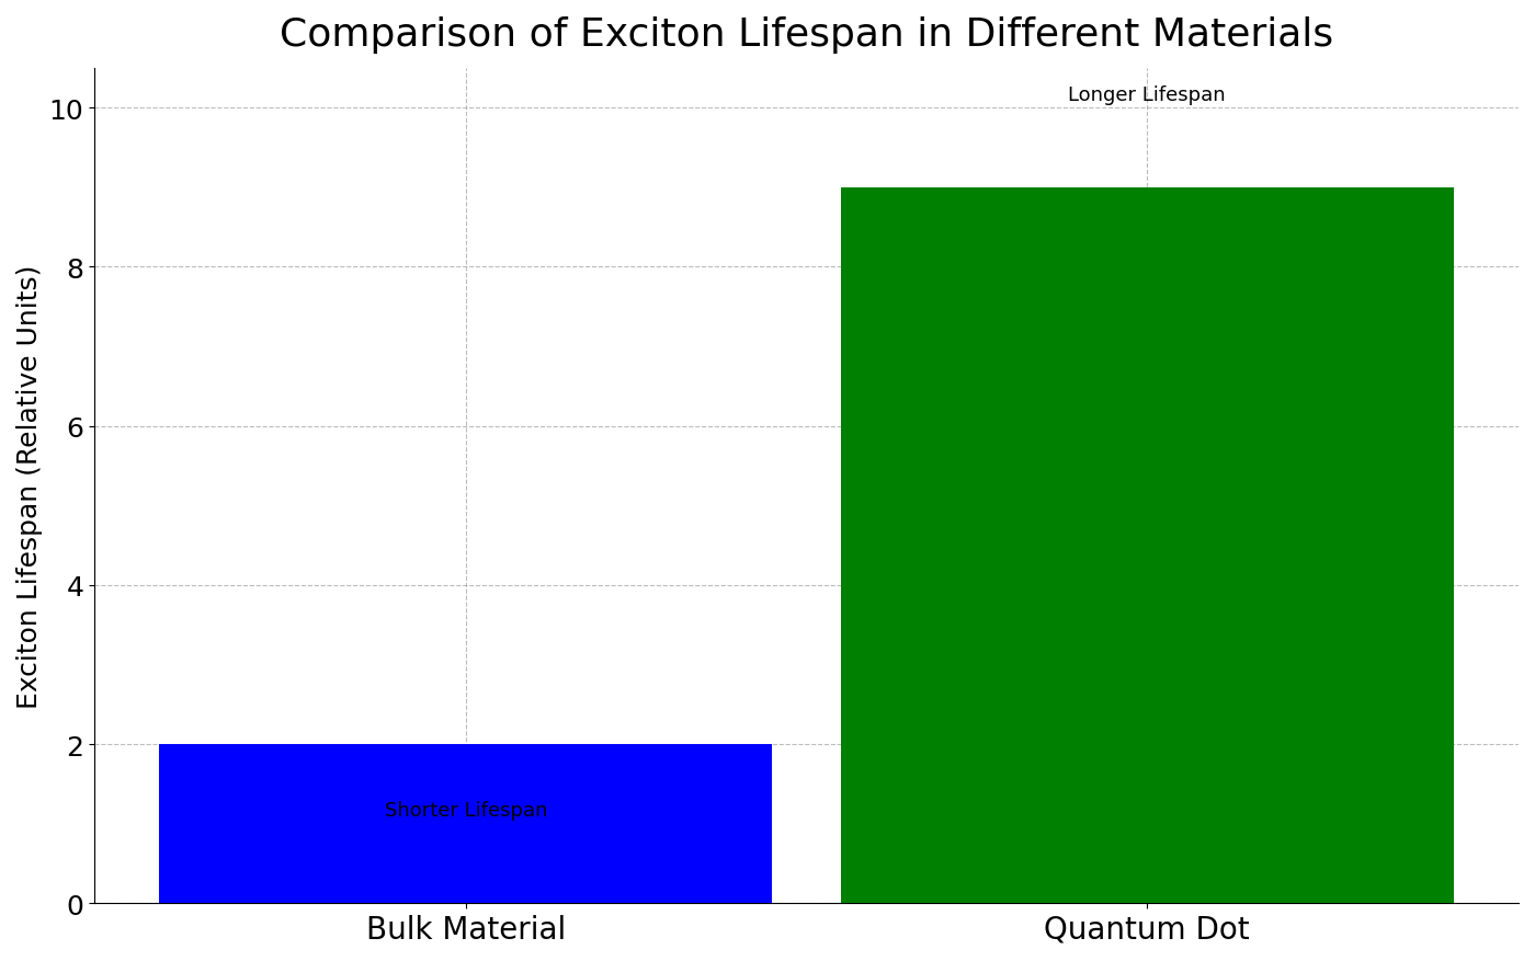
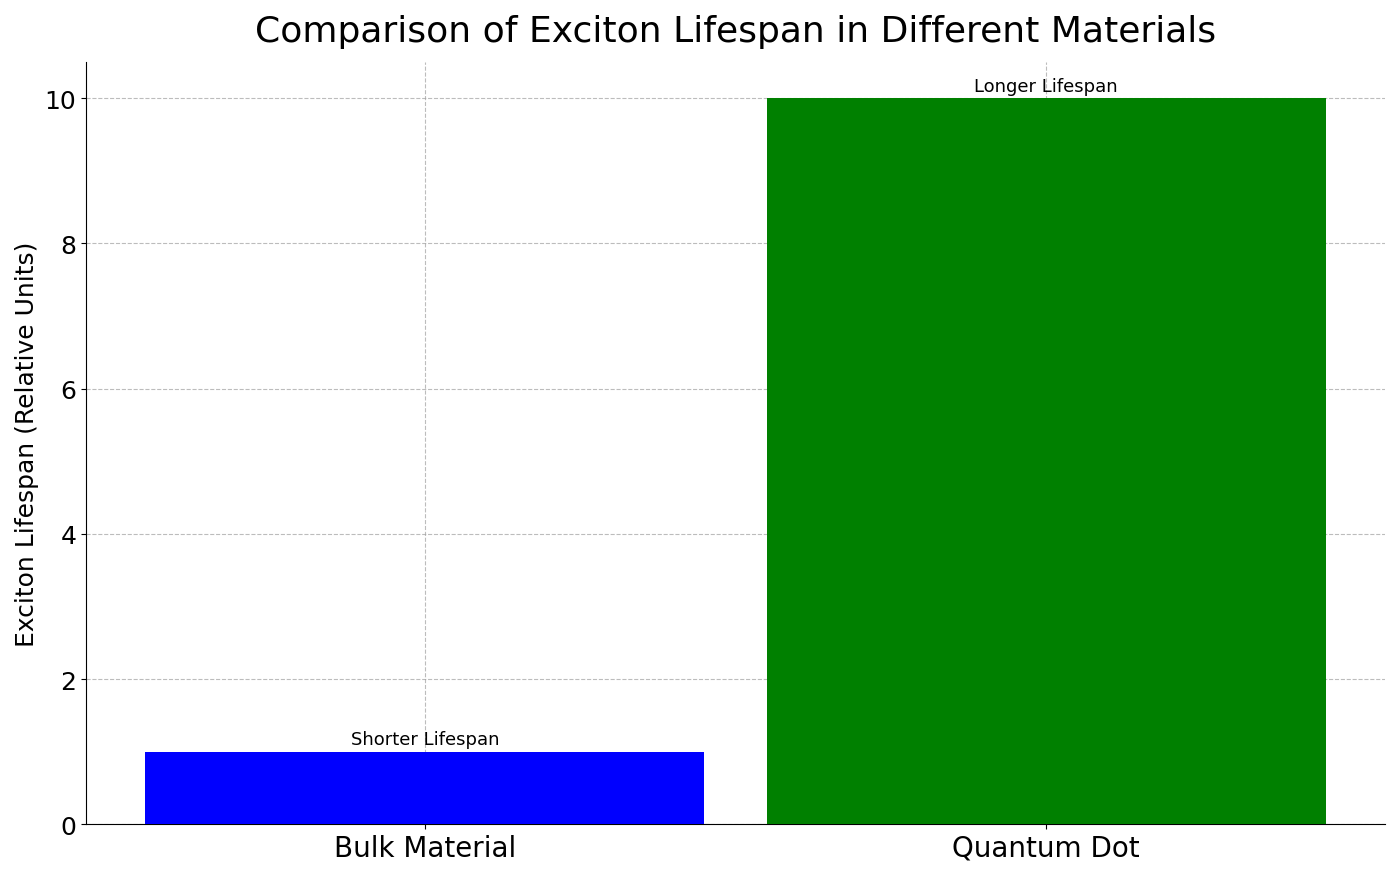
Bulk Material: 2 -> 1
Quantum Dot: 9 -> 10
